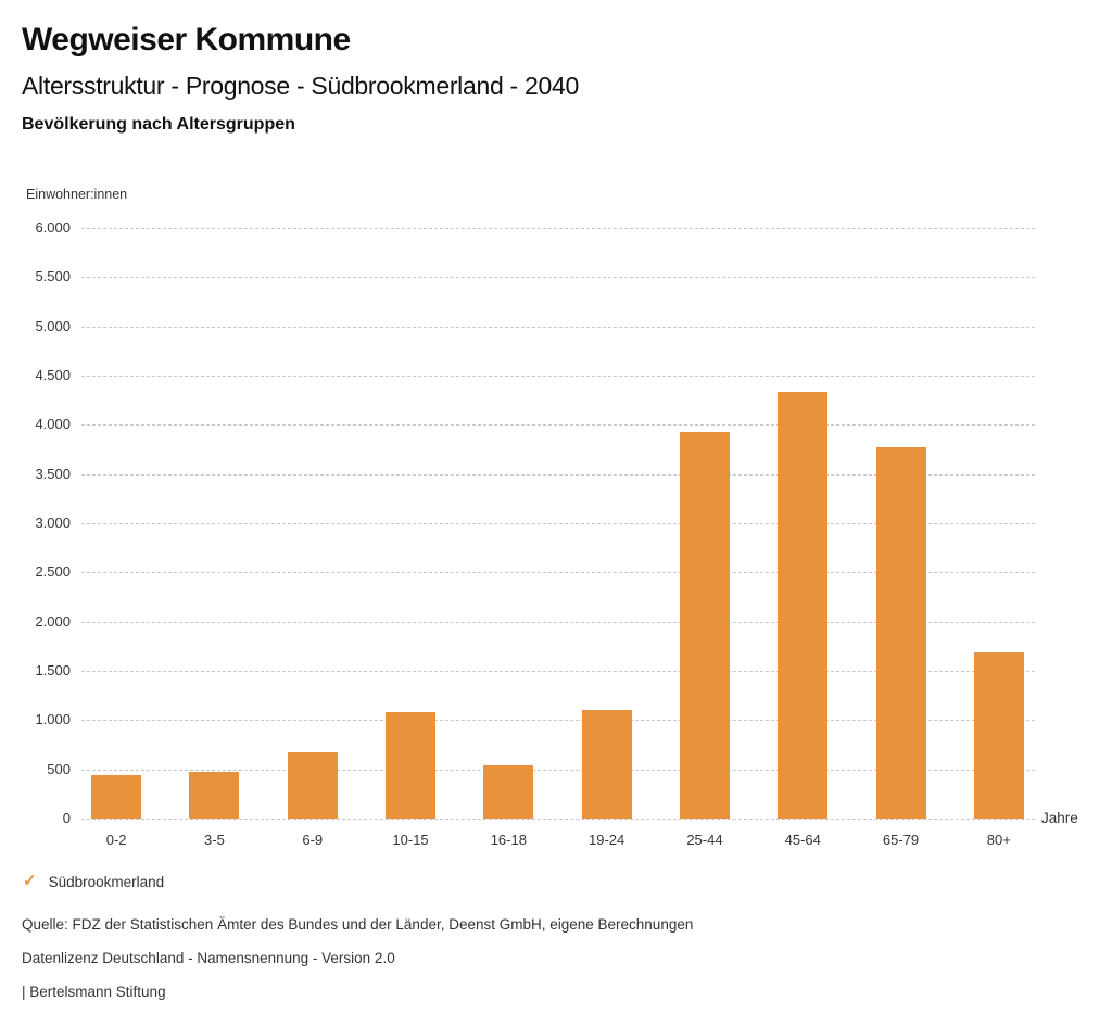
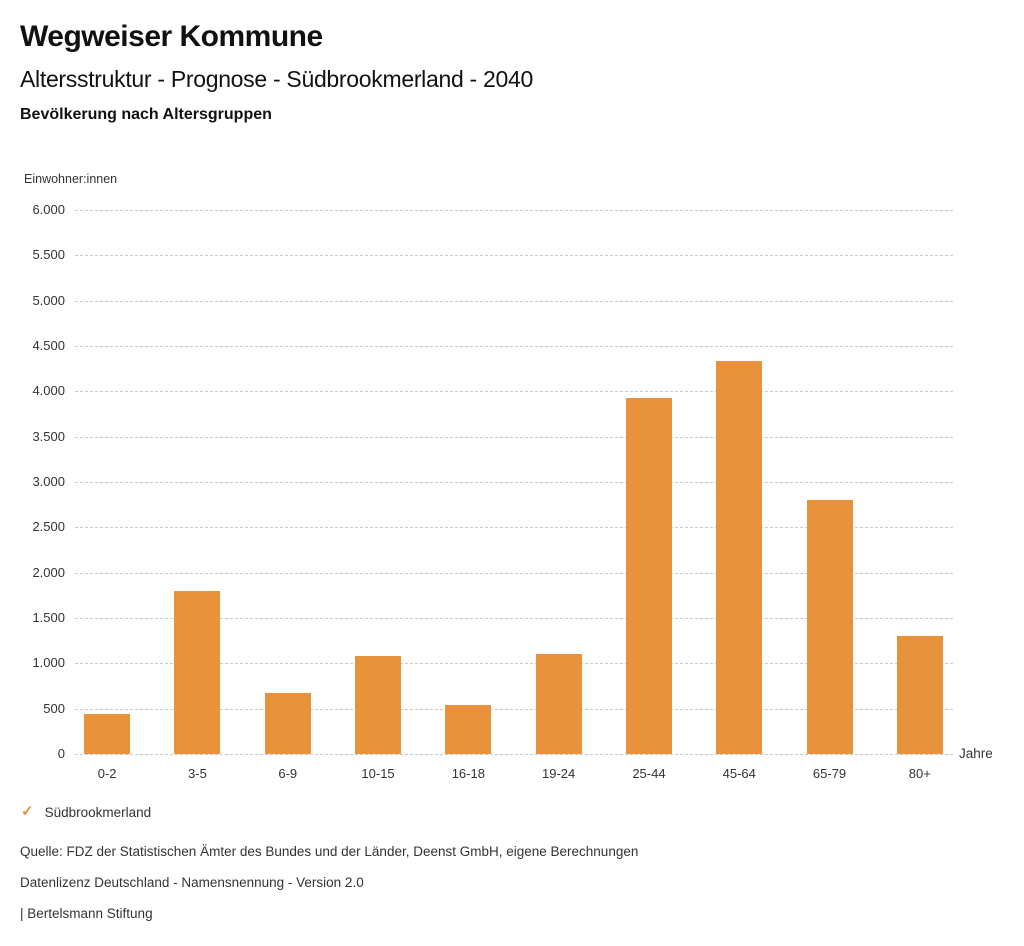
3-5: 500 -> 1800
65-79: 3800 -> 2800
80+: 1700 -> 1300
